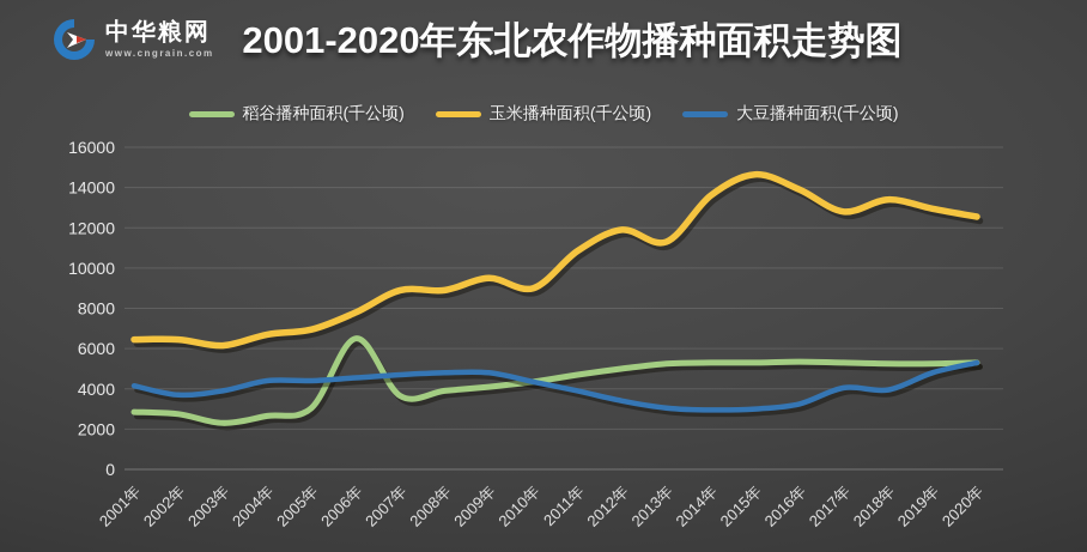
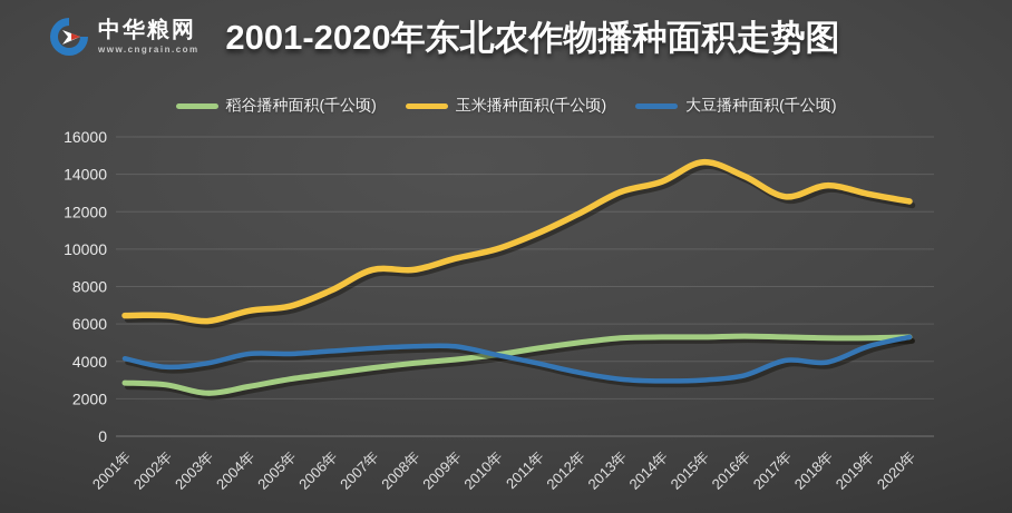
稻谷播种面积(千公顷)/2006年: 6500 -> 3400
玉米播种面积(千公顷)/2010年: 9000 -> 10000
玉米播种面积(千公顷)/2013年: 11300 -> 13000
